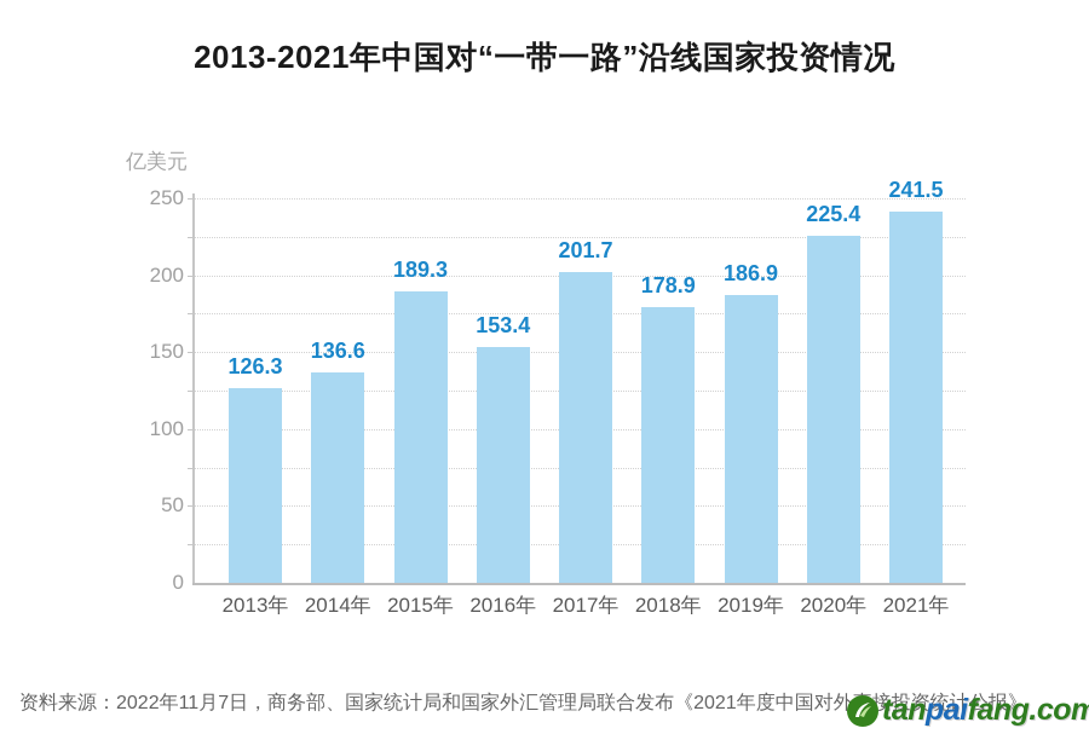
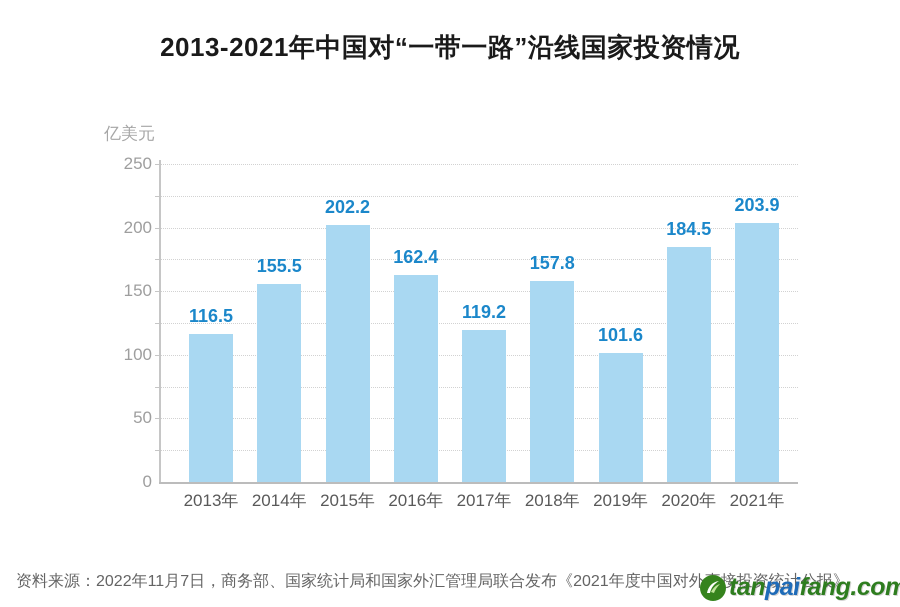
2013年: 126.3 -> 116.5
2014年: 136.6 -> 155.5
2015年: 189.3 -> 202.2
2016年: 153.4 -> 162.4
2017年: 201.7 -> 119.2
2018年: 178.9 -> 157.8
2019年: 186.9 -> 101.6
2020年: 225.4 -> 184.5
2021年: 241.5 -> 203.9
